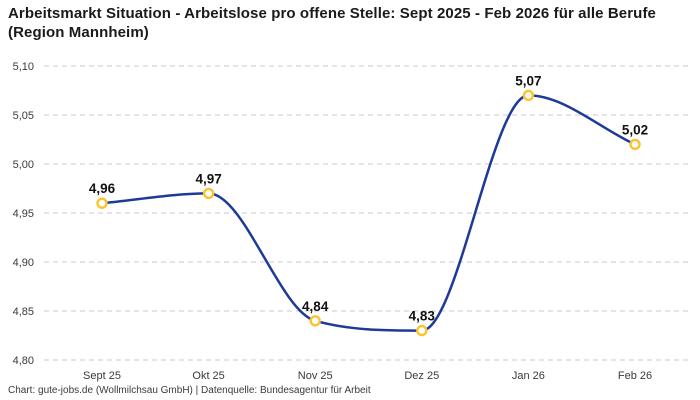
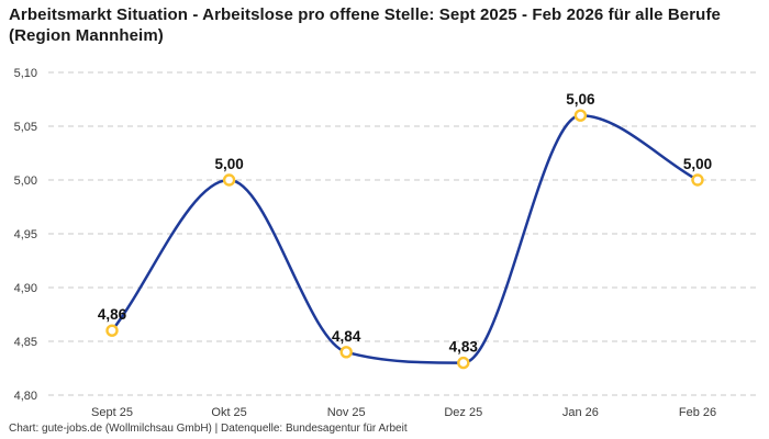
Sept 25: 4,96 -> 4,86
Okt 25: 4,97 -> 5,00
Jan 26: 5,07 -> 5,06
Feb 26: 5,02 -> 5,00
